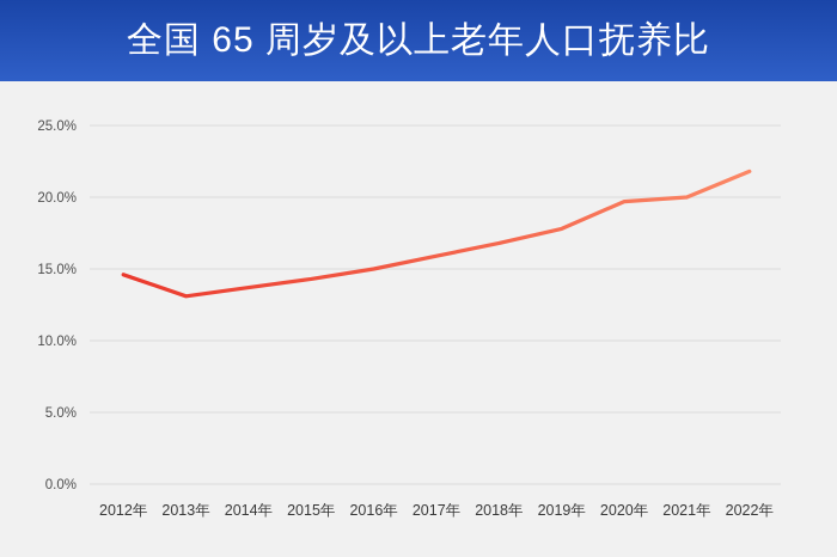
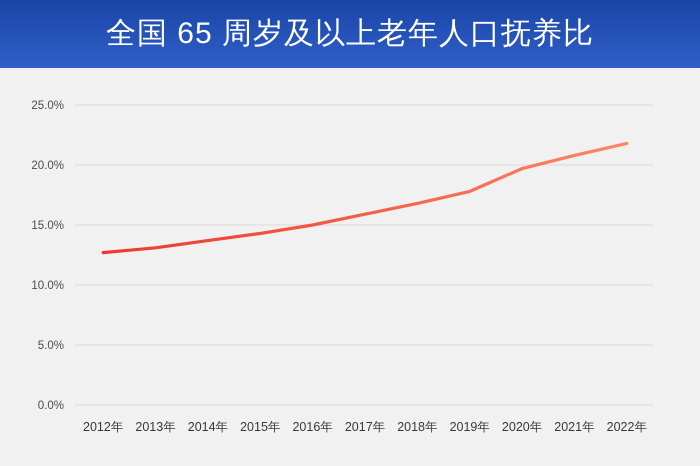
2012年: 14.6% -> 12.7%
2021年: 20.0% -> 20.8%
